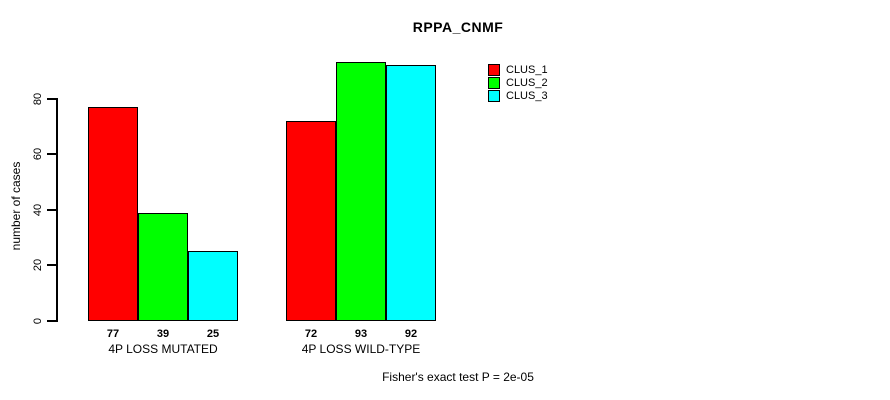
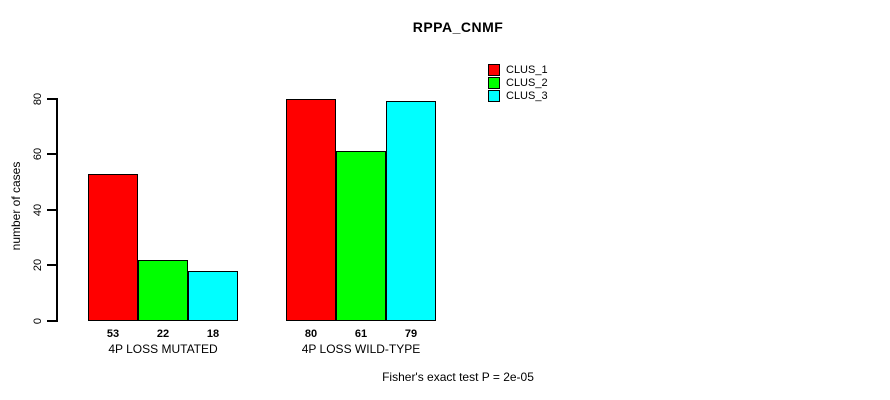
CLUS_1/4P LOSS MUTATED: 77 -> 53
CLUS_2/4P LOSS MUTATED: 39 -> 22
CLUS_3/4P LOSS MUTATED: 25 -> 18
CLUS_1/4P LOSS WILD-TYPE: 72 -> 80
CLUS_2/4P LOSS WILD-TYPE: 93 -> 61
CLUS_3/4P LOSS WILD-TYPE: 92 -> 79
